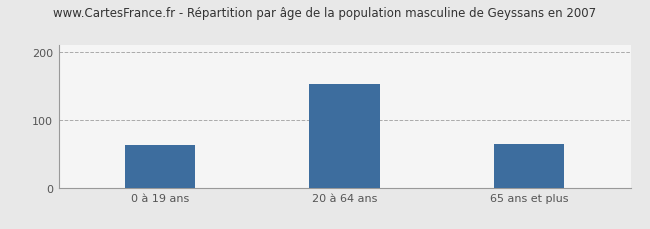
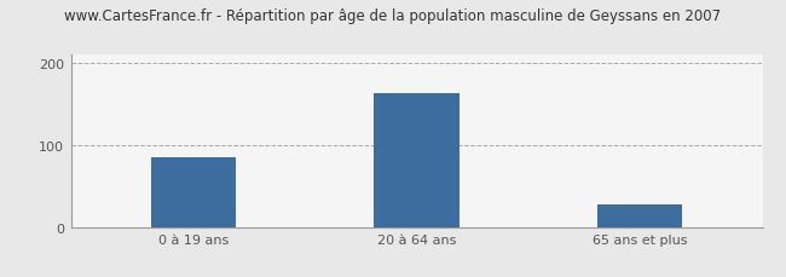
0 à 19 ans: 62 -> 85
20 à 64 ans: 152 -> 163
65 ans et plus: 64 -> 28
